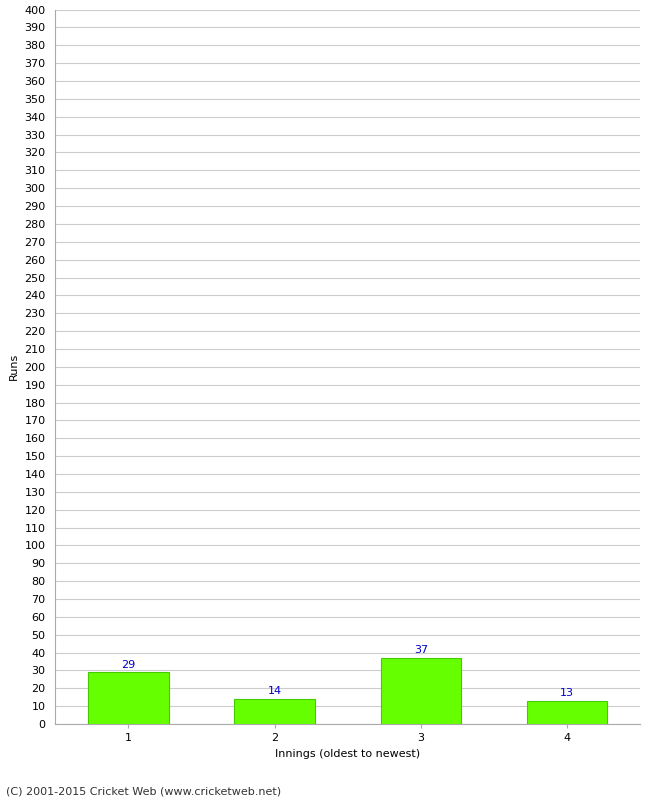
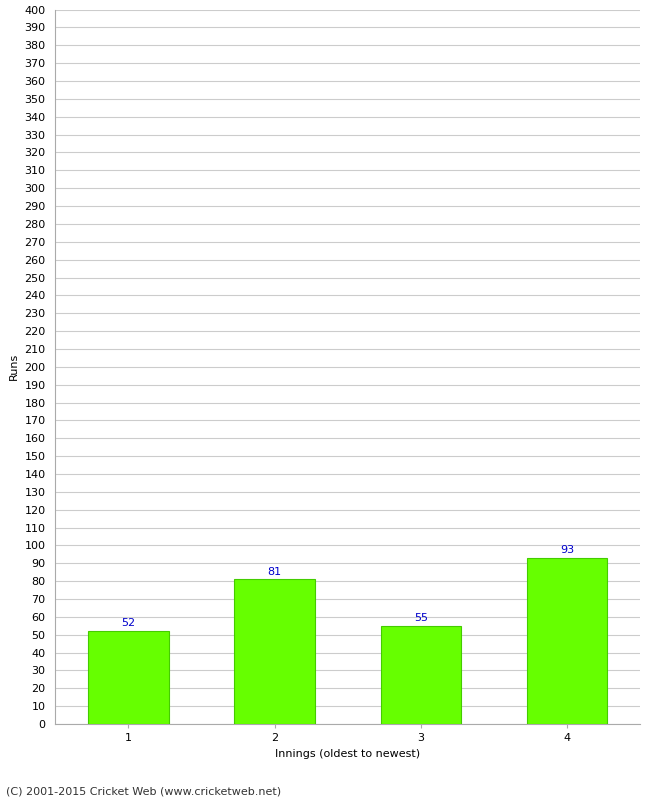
1: 29 -> 52
2: 14 -> 81
3: 37 -> 55
4: 13 -> 93
